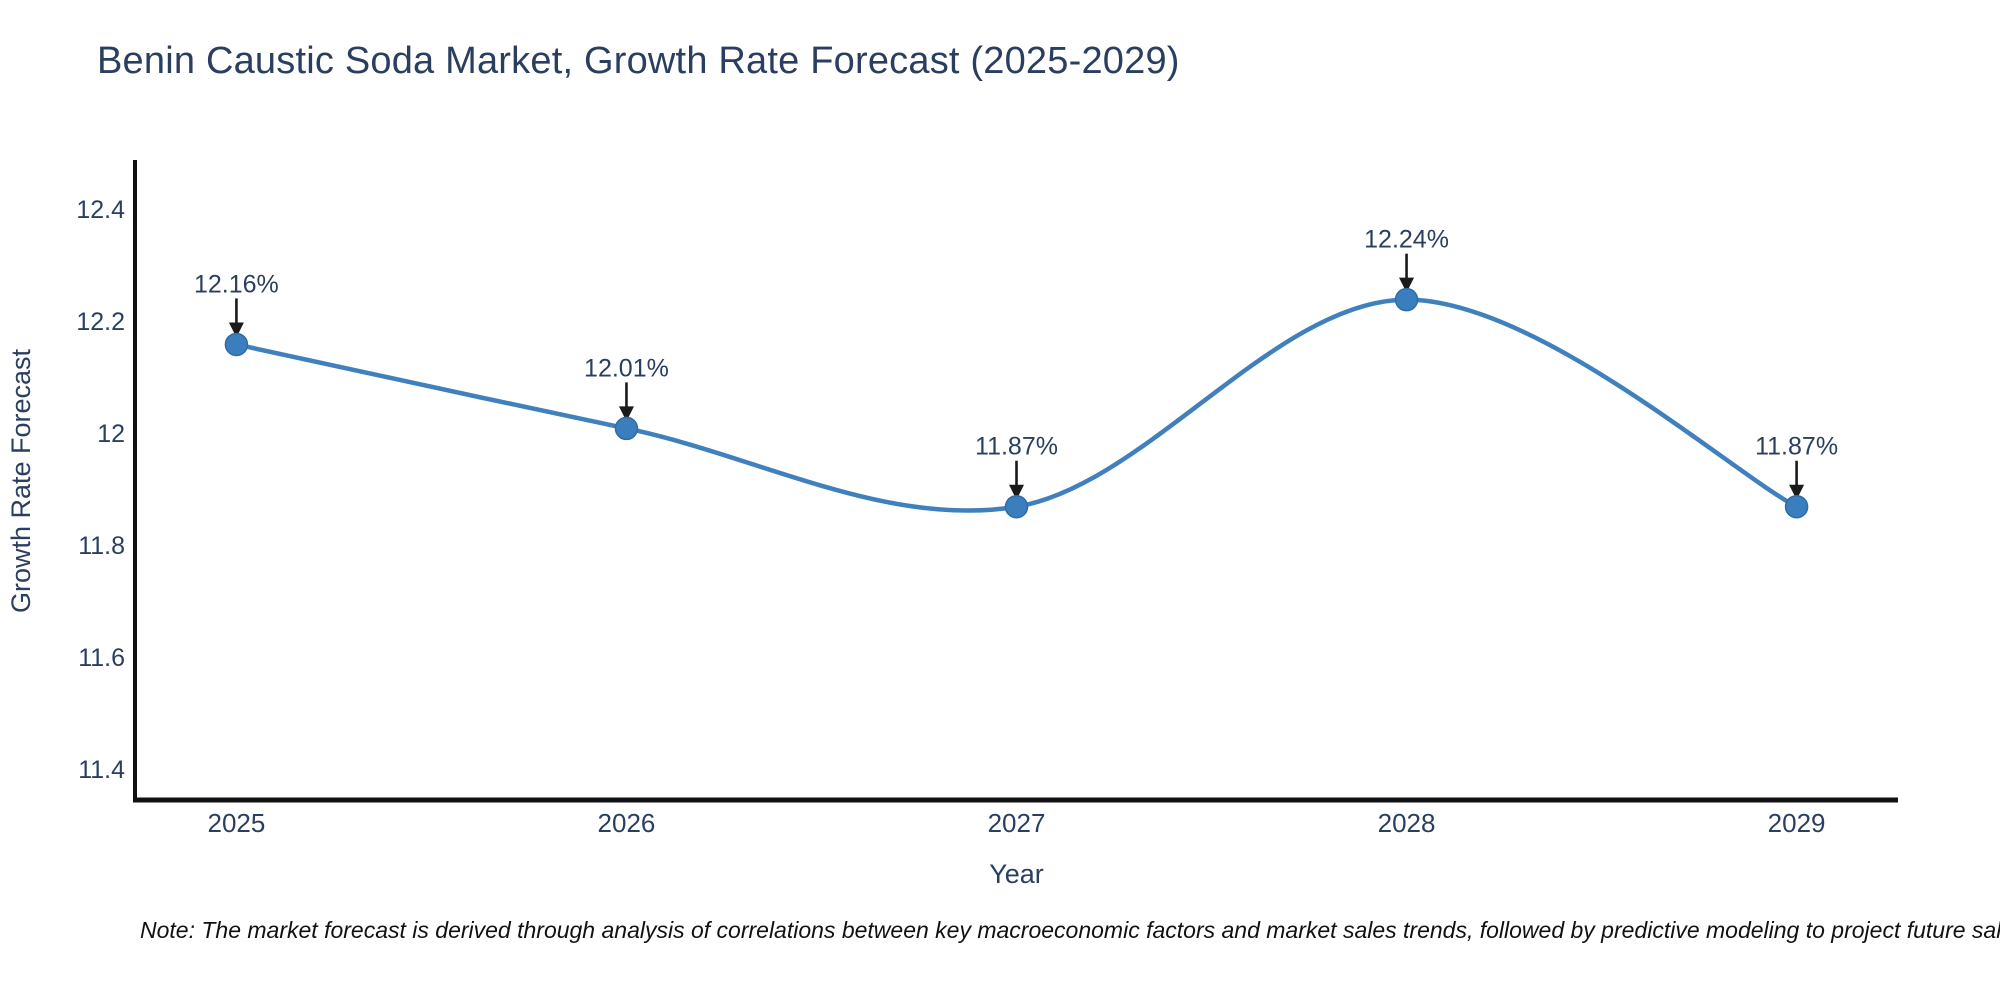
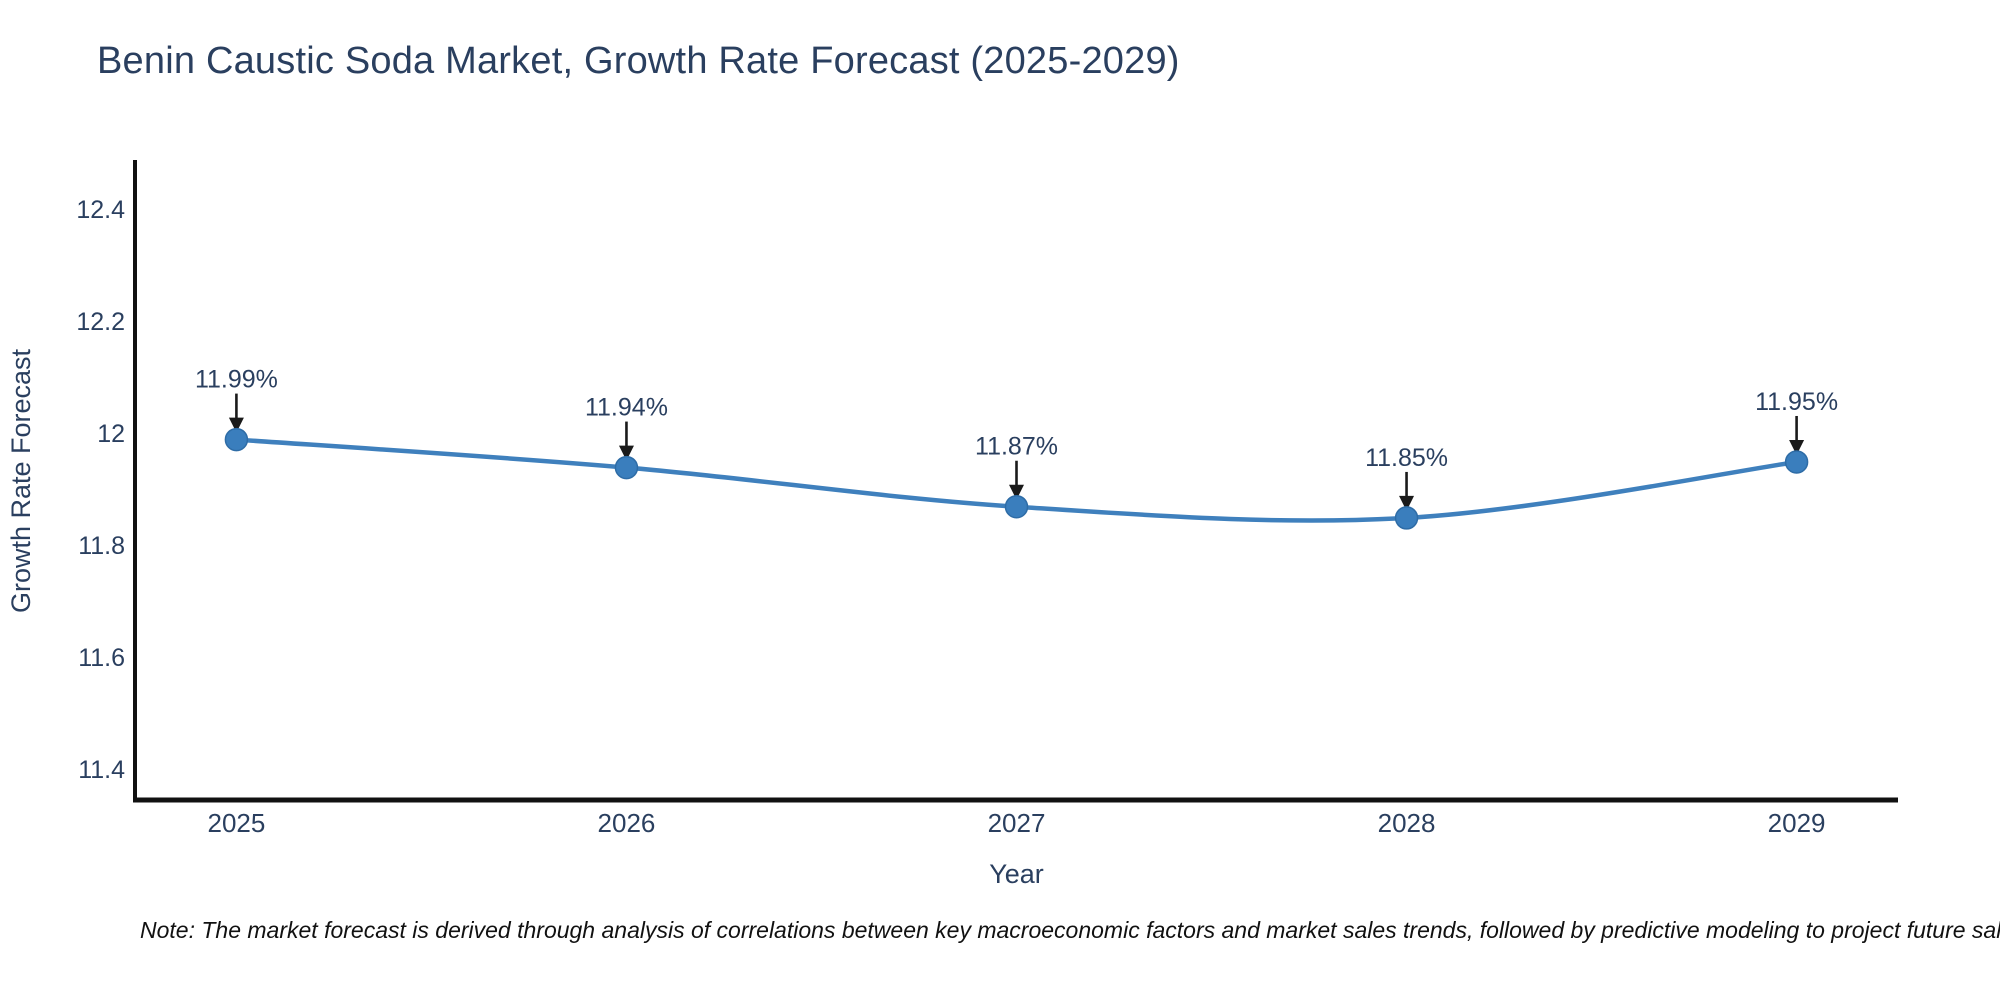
2025: 12.16% -> 11.99%
2026: 12.01% -> 11.94%
2028: 12.24% -> 11.85%
2029: 11.87% -> 11.95%
